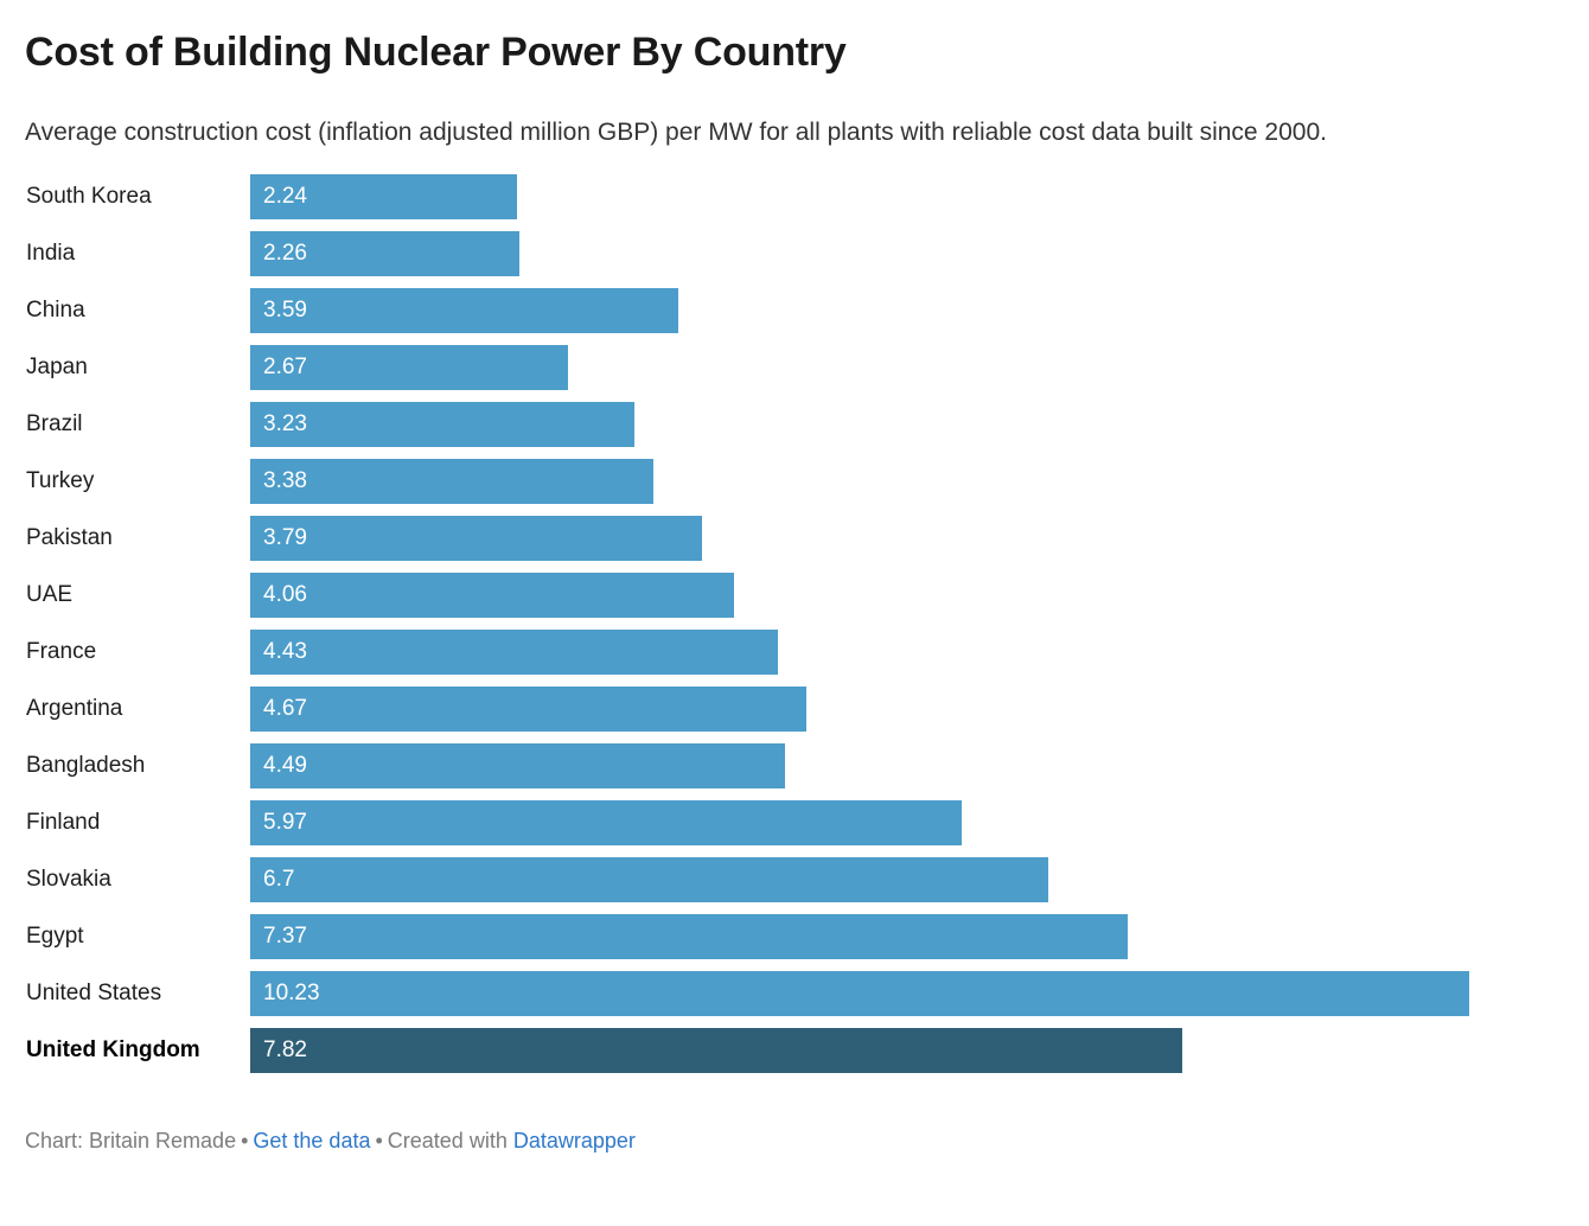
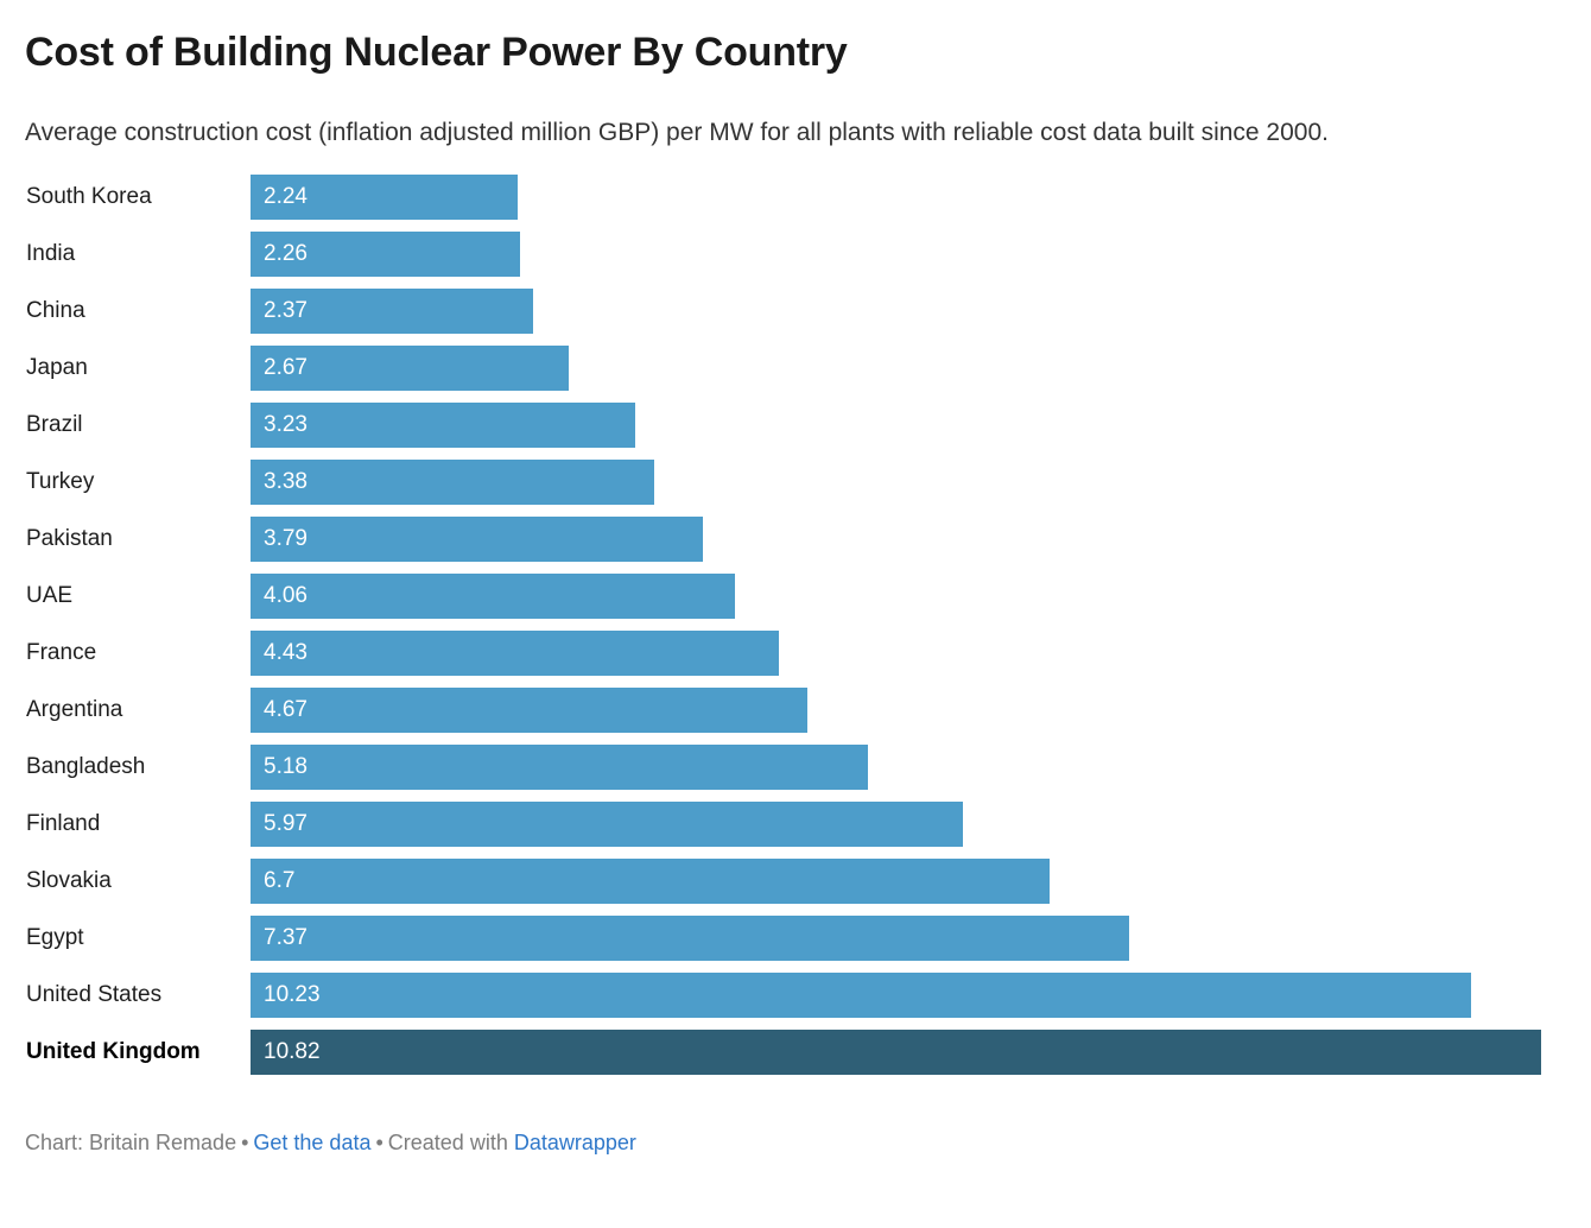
China: 3.59 -> 2.37
Bangladesh: 4.49 -> 5.18
United Kingdom: 7.82 -> 10.82
